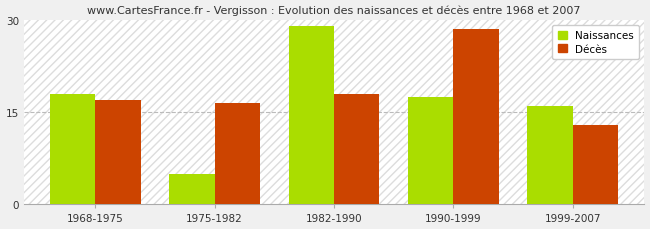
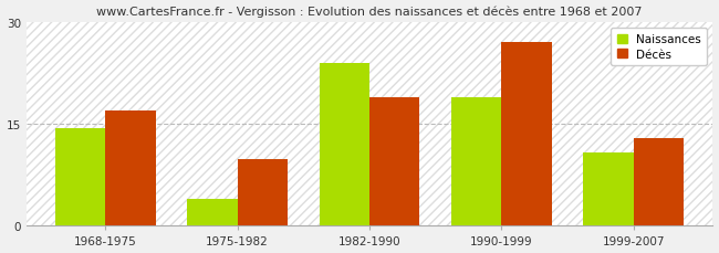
Naissances/1968-1975: 18.0 -> 14.4
Naissances/1975-1982: 5.0 -> 4.0
Décès/1975-1982: 16.5 -> 9.8
Naissances/1982-1990: 29.0 -> 24.0
Décès/1982-1990: 18.0 -> 19.0
Naissances/1990-1999: 17.5 -> 19.0
Décès/1990-1999: 28.5 -> 27.0
Naissances/1999-2007: 16.0 -> 10.8
